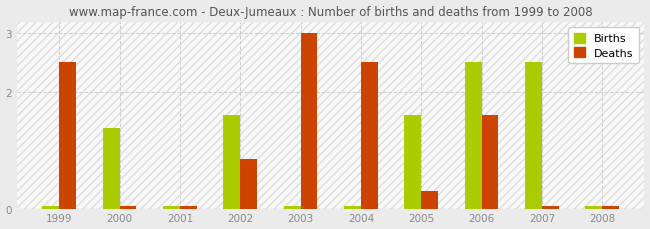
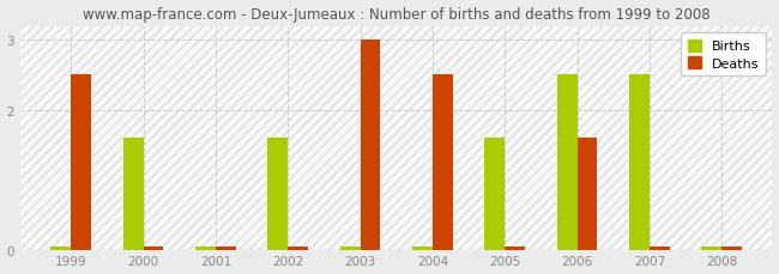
Births/2000: 1.38 -> 1.60
Deaths/2002: 0.84 -> 0.05
Deaths/2005: 0.30 -> 0.05
